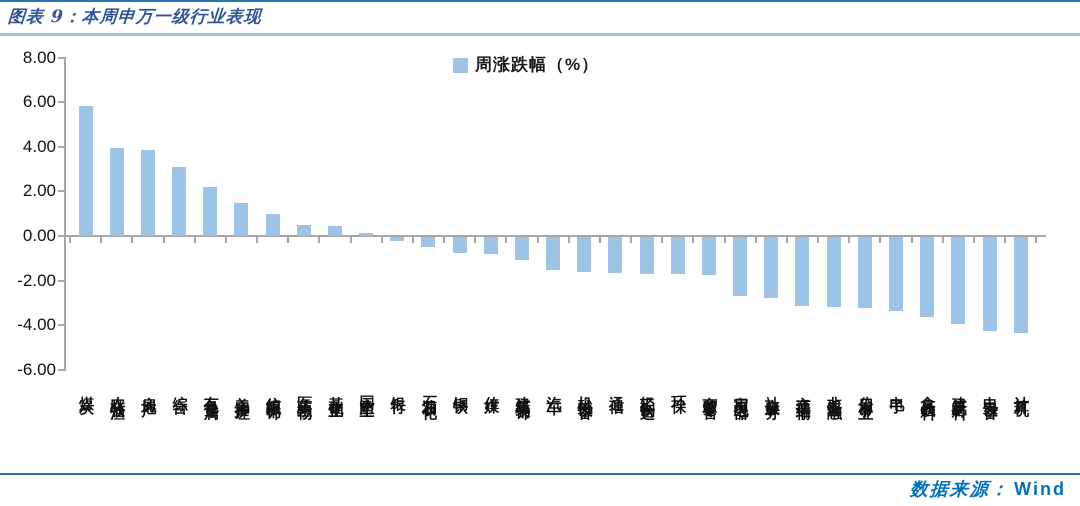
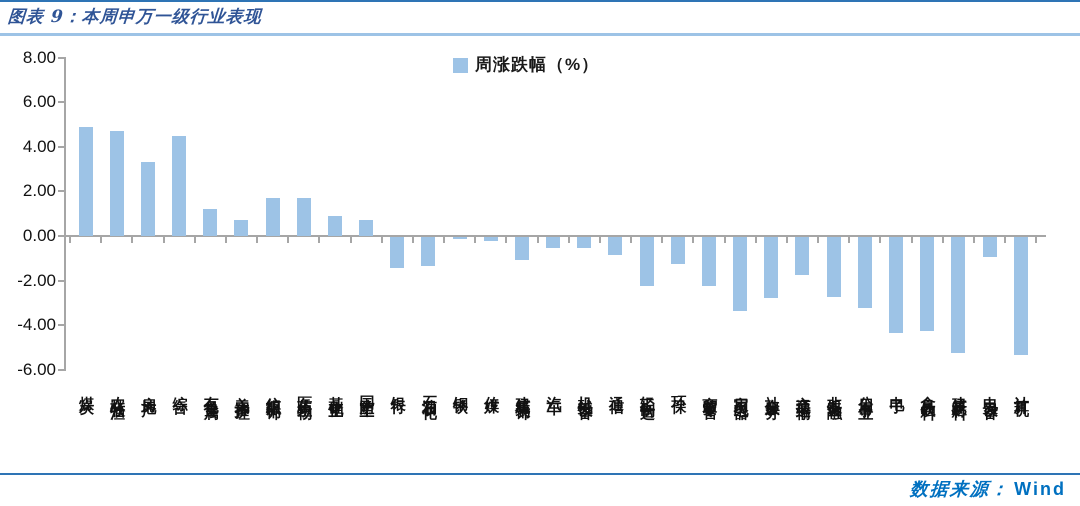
煤炭: 5.8 -> 4.9
农林牧渔: 4.0 -> 4.7
房地产: 3.9 -> 3.3
综合: 3.1 -> 4.5
有色金属: 2.2 -> 1.2
美容护理: 1.5 -> 0.7
纺织服饰: 1.0 -> 1.7
医药生物: 0.5 -> 1.7
基础化工: 0.5 -> 0.9
国防军工: 0.1 -> 0.7
银行: -0.2 -> -1.4
石油石化: -0.5 -> -1.3
钢铁: -0.7 -> -0.1
传媒: -0.8 -> -0.2
汽车: -1.5 -> -0.5
机械设备: -1.6 -> -0.5
通信: -1.6 -> -0.8
轻工制造: -1.6 -> -2.2
环保: -1.7 -> -1.2
商贸零售: -1.7 -> -2.2
家用电器: -2.6 -> -3.3
交通运输: -3.1 -> -1.7
非银金融: -3.1 -> -2.7
电子: -3.3 -> -4.3
食品饮料: -3.6 -> -4.2
建筑材料: -3.9 -> -5.2
电力设备: -4.2 -> -0.9
计算机: -4.3 -> -5.3
